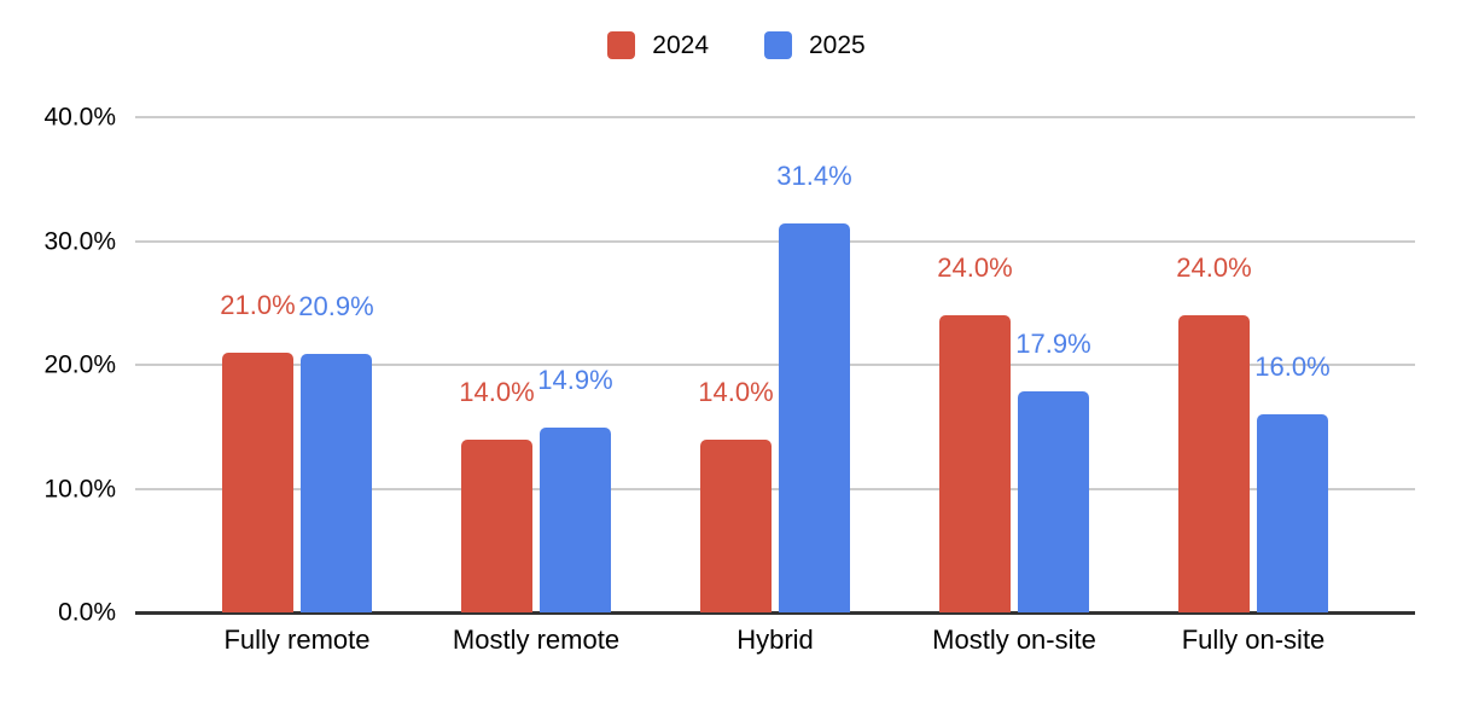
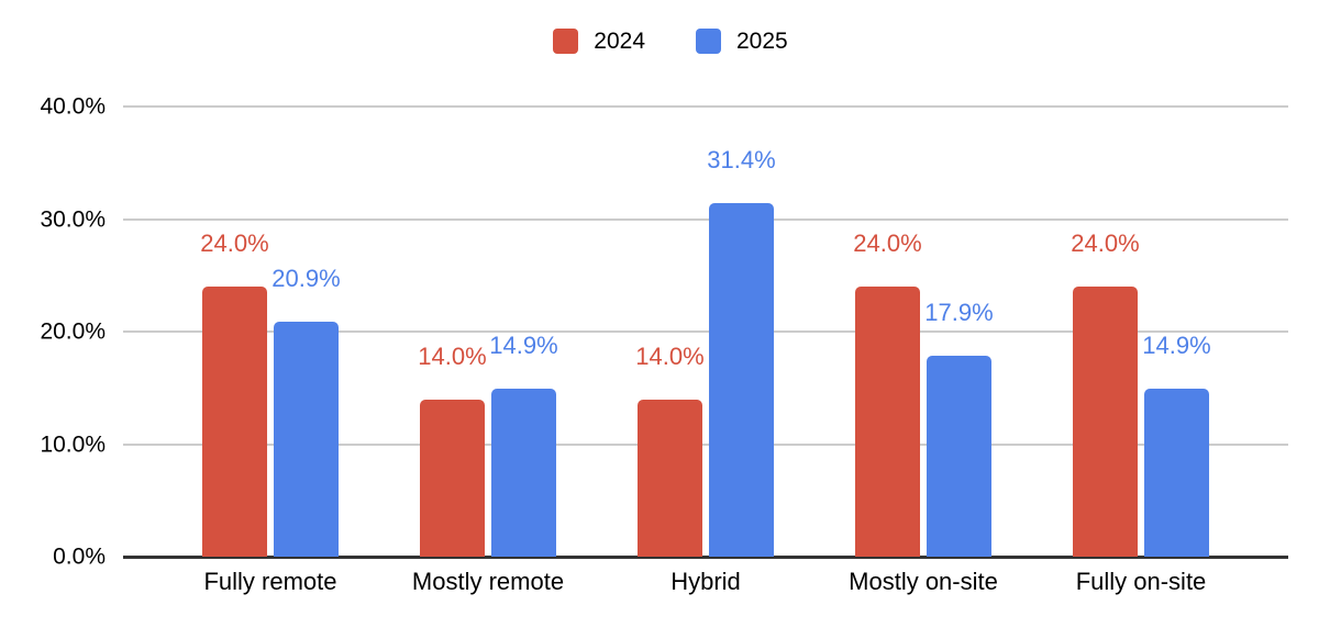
2024/Fully remote: 21.0% -> 24.0%
2025/Fully on-site: 16.0% -> 14.9%
